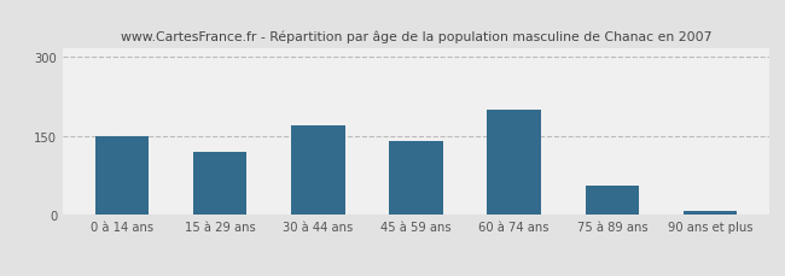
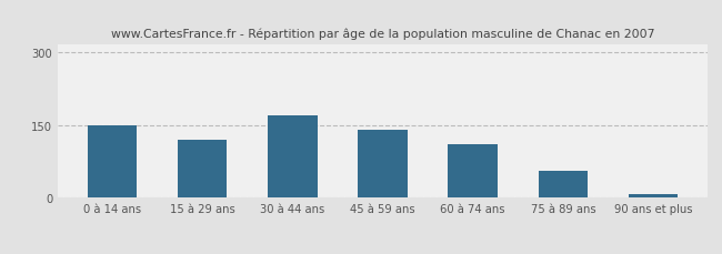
60 à 74 ans: 200 -> 110
